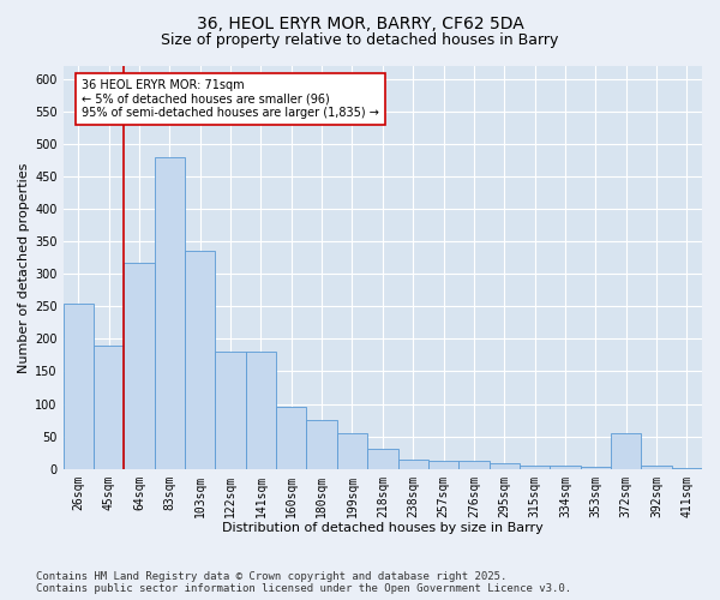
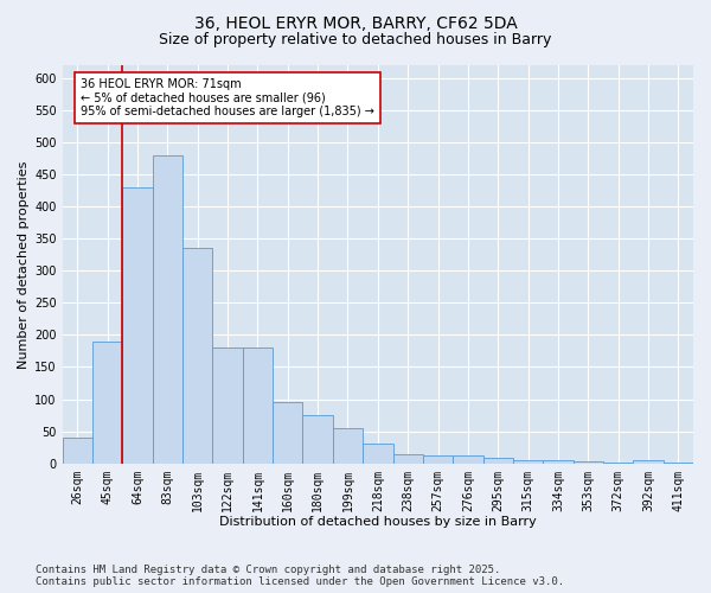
26sqm: 254 -> 40
64sqm: 318 -> 430
372sqm: 54 -> 1
